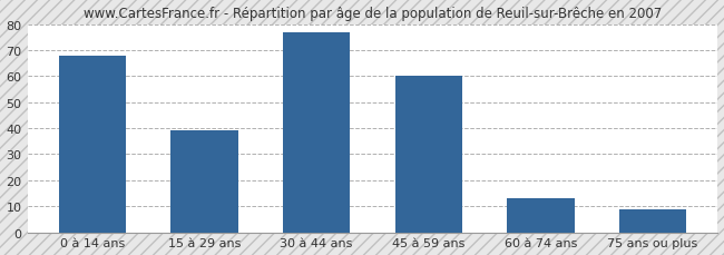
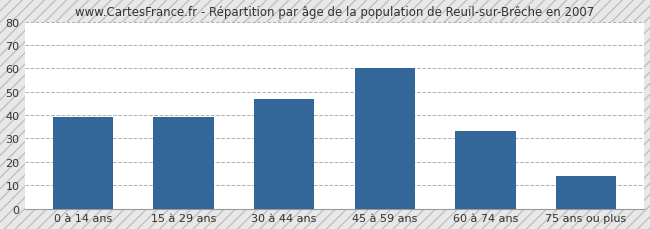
0 à 14 ans: 68 -> 39
30 à 44 ans: 77 -> 47
60 à 74 ans: 13 -> 33
75 ans ou plus: 9 -> 14
